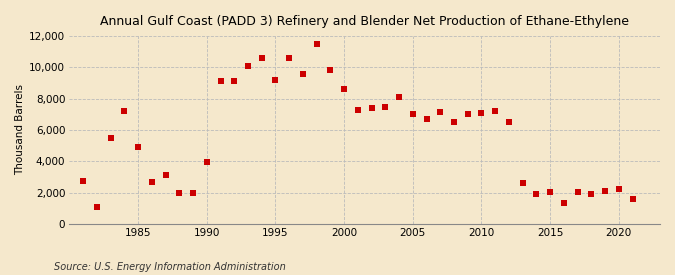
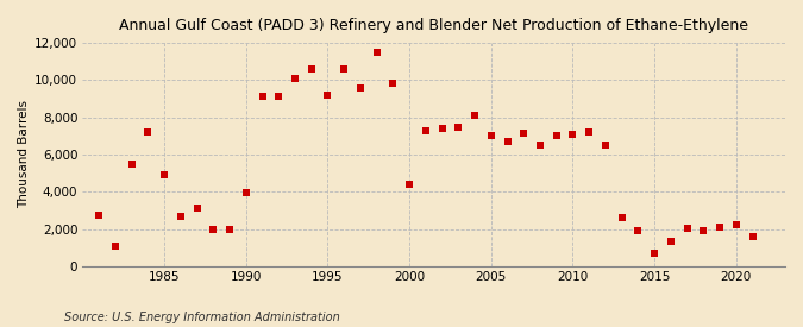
2000: 8,600 -> 4,400
2015: 2,000 -> 700
